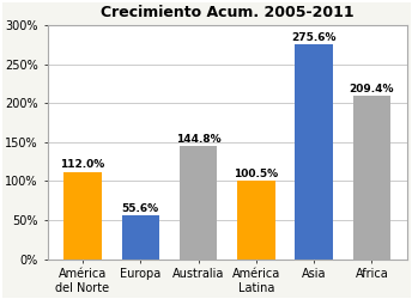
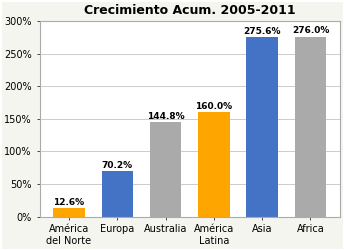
América del Norte: 112.0% -> 12.6%
Europa: 55.6% -> 70.2%
América Latina: 100.5% -> 160.0%
Africa: 209.4% -> 276.0%
